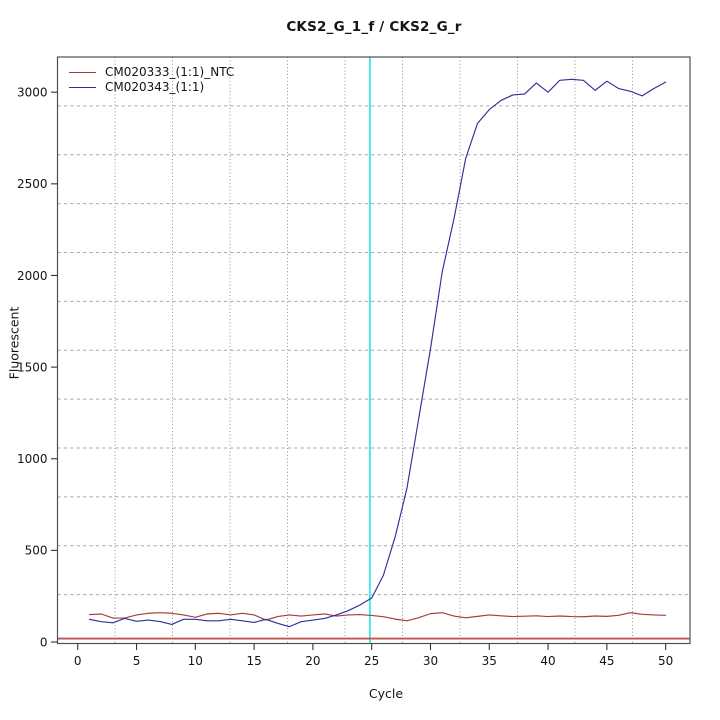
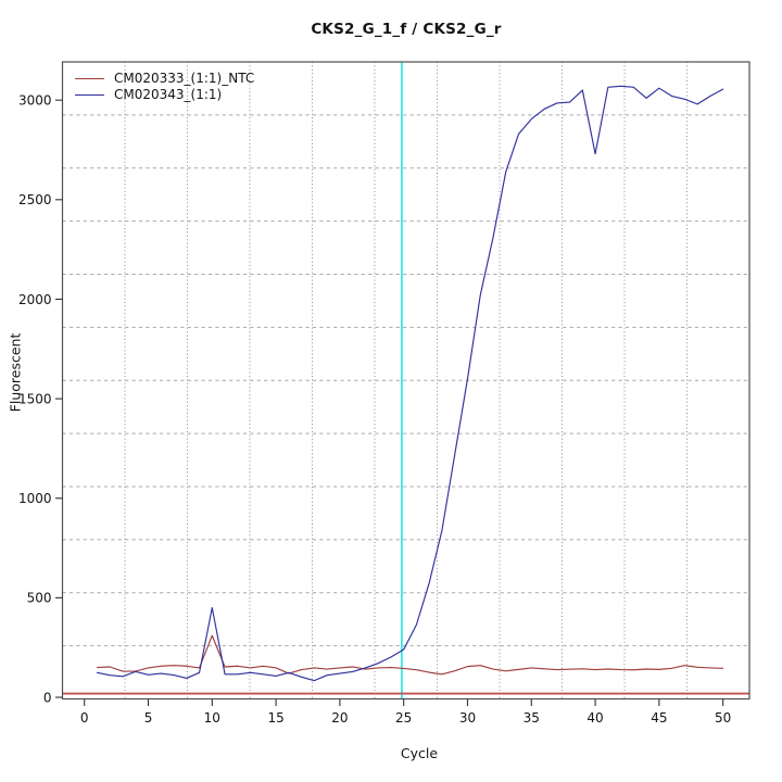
CM020333_(1:1)_NTC/10: 140 -> 310
CM020343_(1:1)/10: 120 -> 450
CM020343_(1:1)/40: 3000 -> 2730
